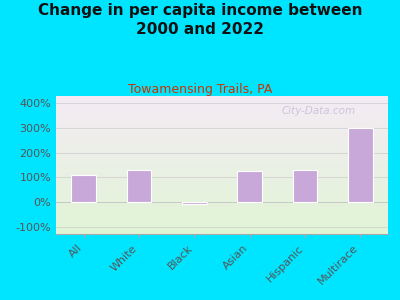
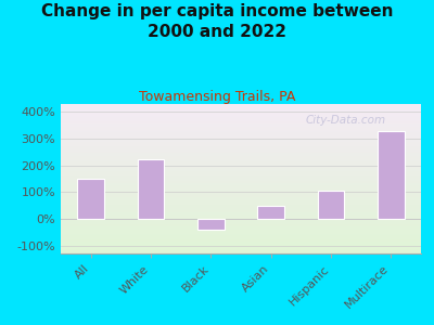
All: 110% -> 150%
White: 130% -> 225%
Black: -10% -> -40%
Asian: 125% -> 50%
Hispanic: 130% -> 105%
Multirace: 300% -> 330%
